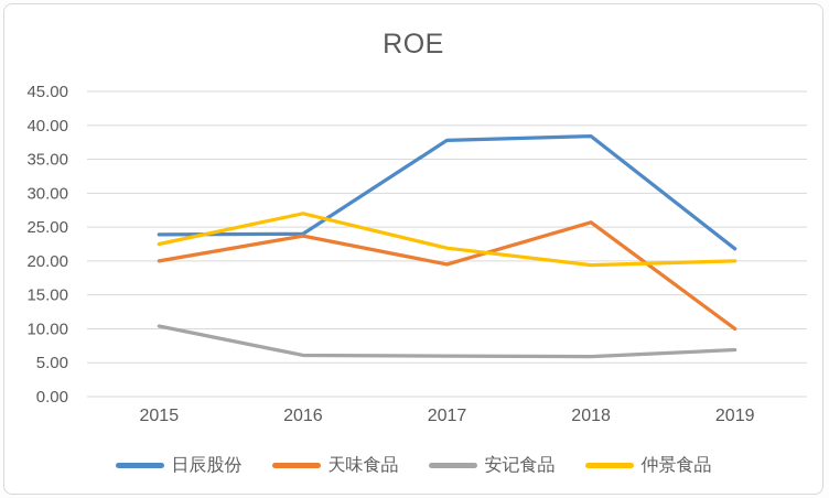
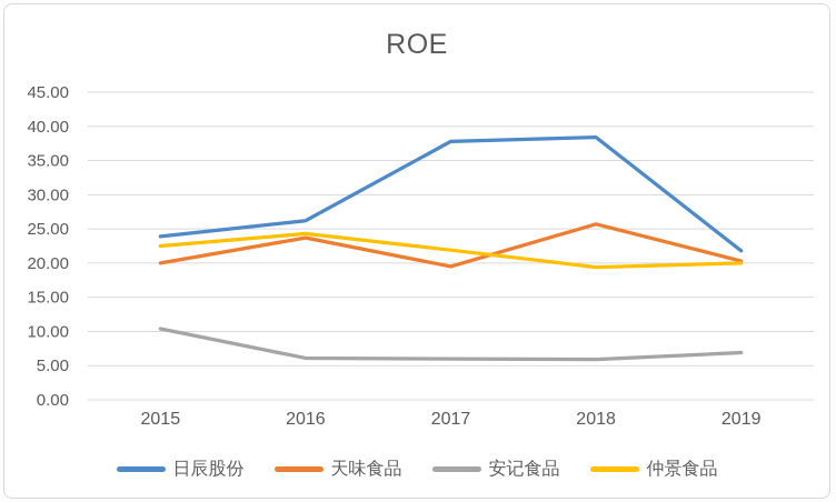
日辰股份/2016: 24 -> 26
仲景食品/2016: 27 -> 24
天味食品/2019: 10 -> 20
